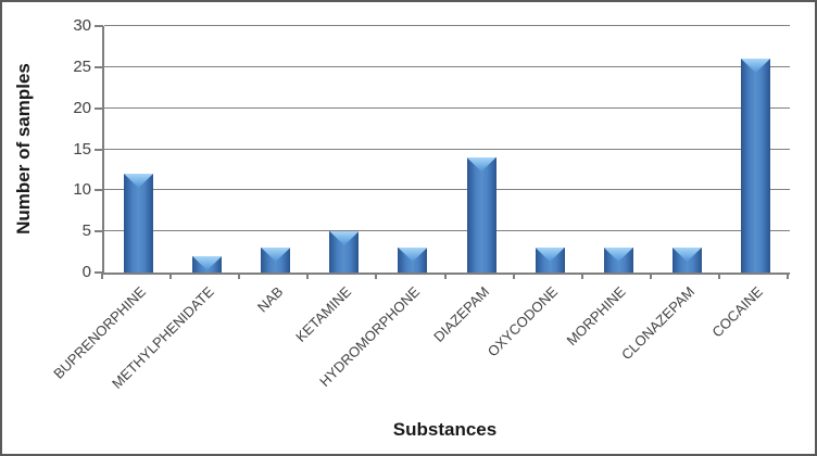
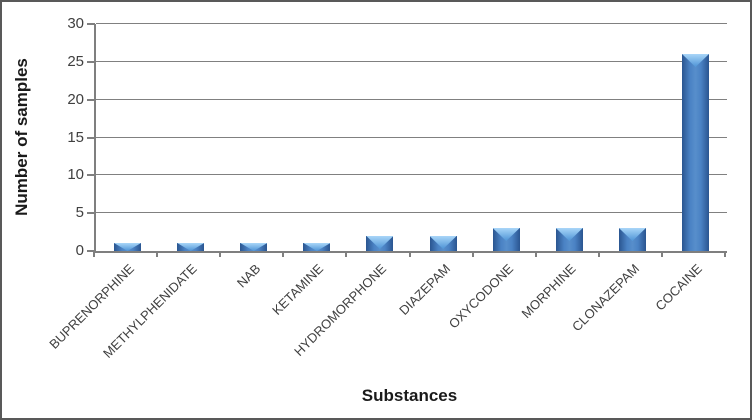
BUPRENORPHINE: 12 -> 1
METHYLPHENIDATE: 2 -> 1
NAB: 3 -> 1
KETAMINE: 5 -> 1
HYDROMORPHONE: 3 -> 2
DIAZEPAM: 14 -> 2
